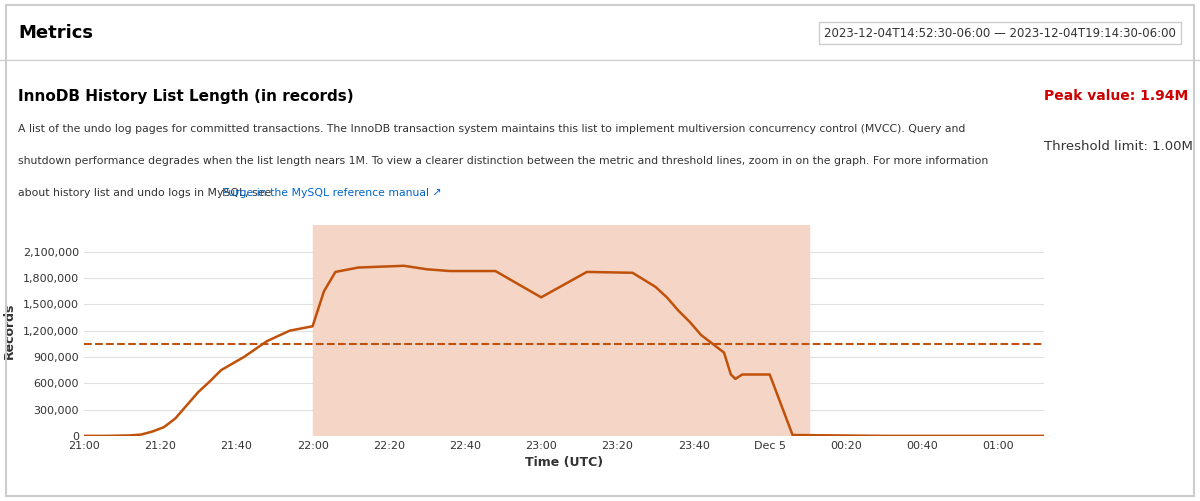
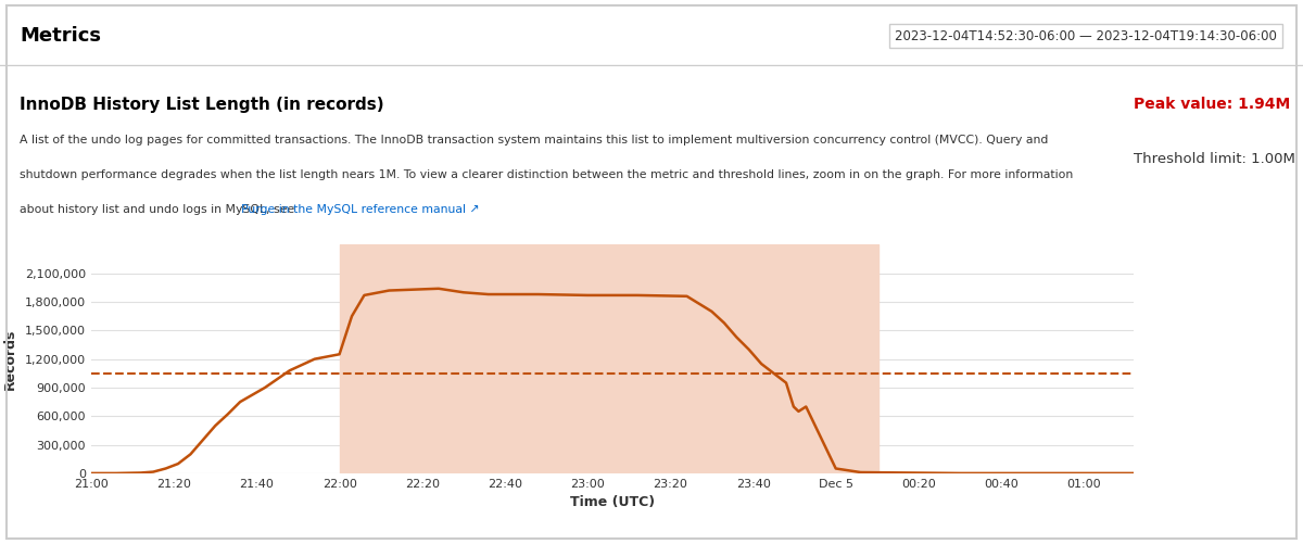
23:00: 1,580,000 -> 1,870,000
Dec 5: 700,000 -> 50,000
